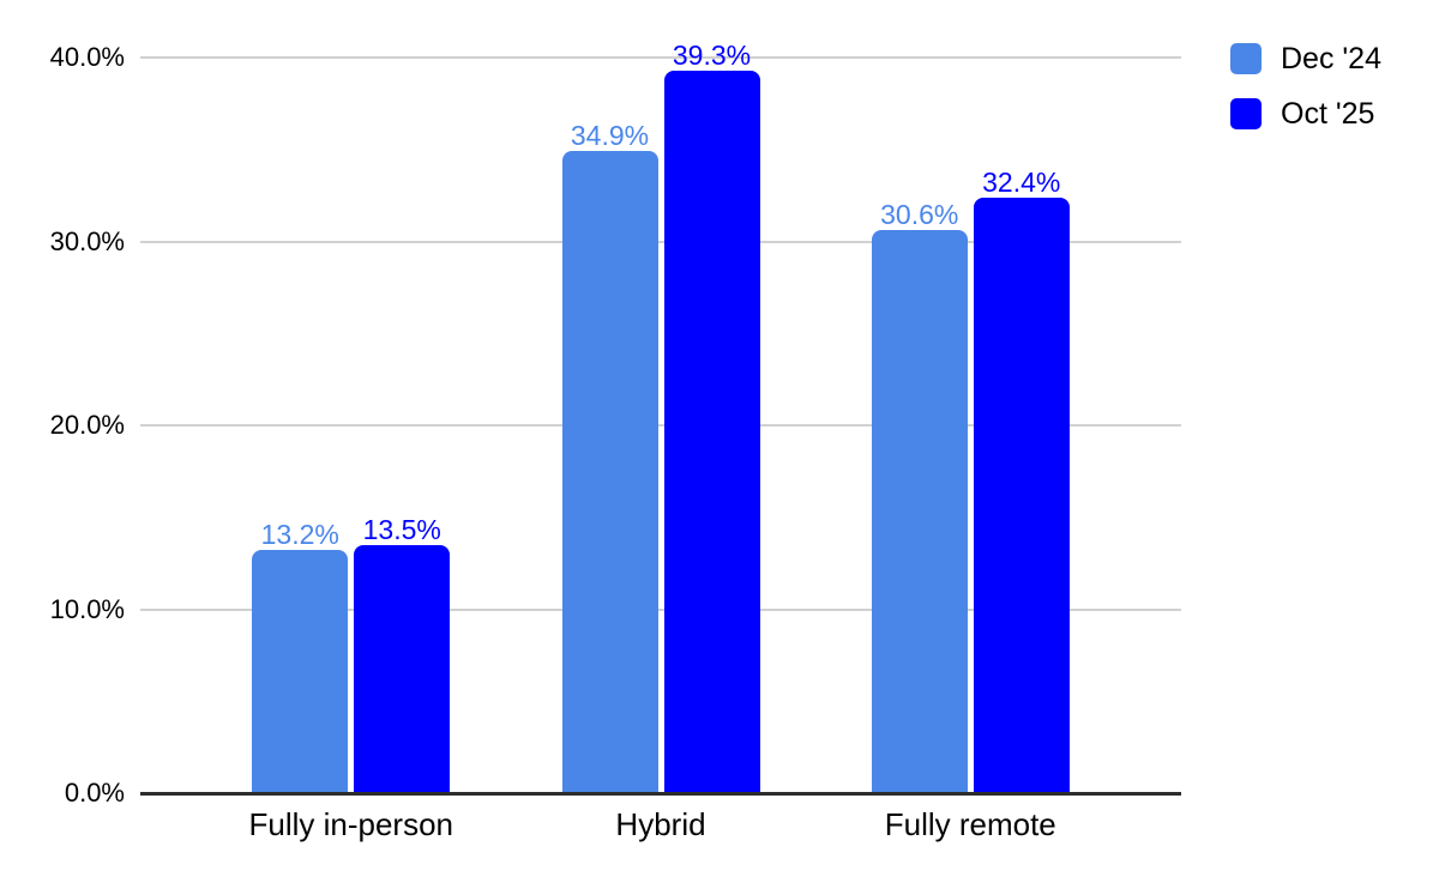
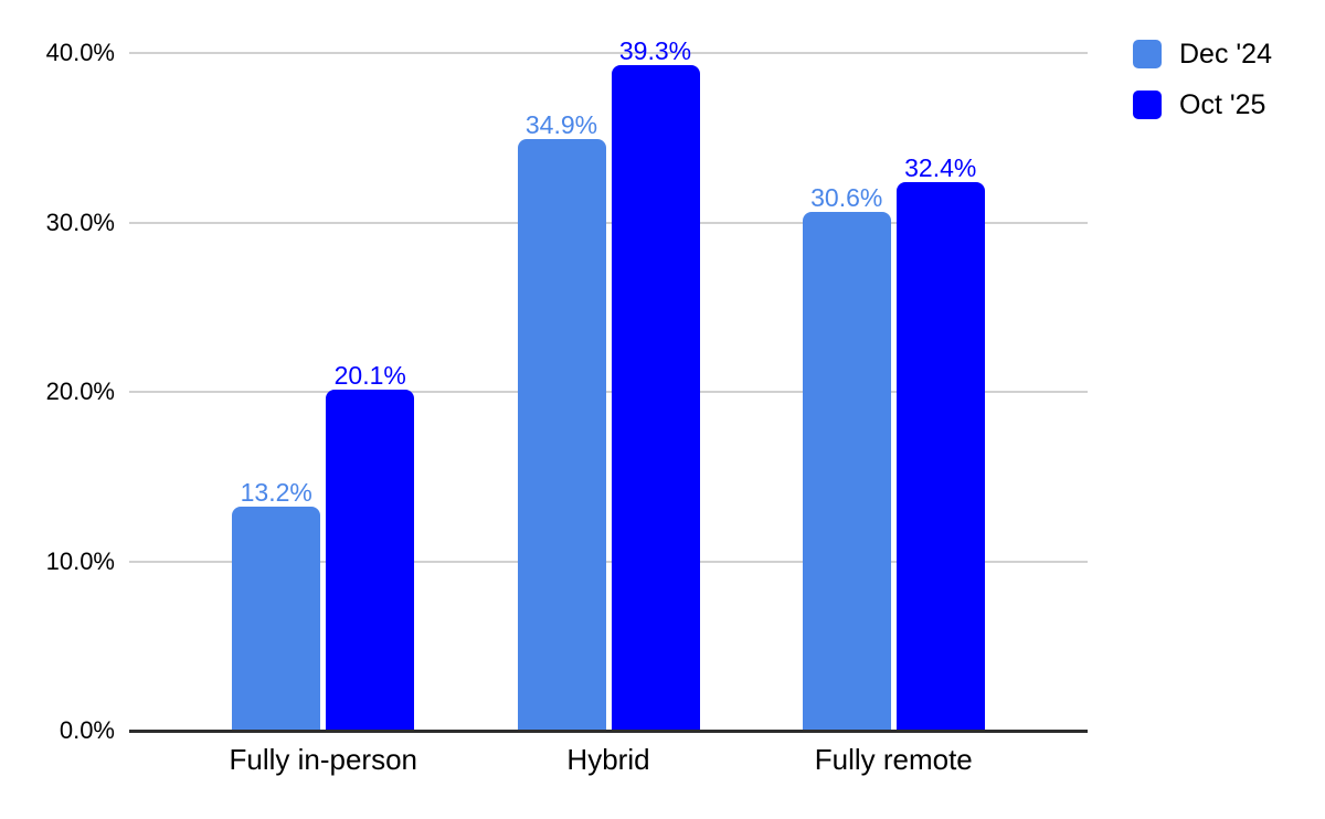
Oct '25/Fully in-person: 13.5% -> 20.1%
